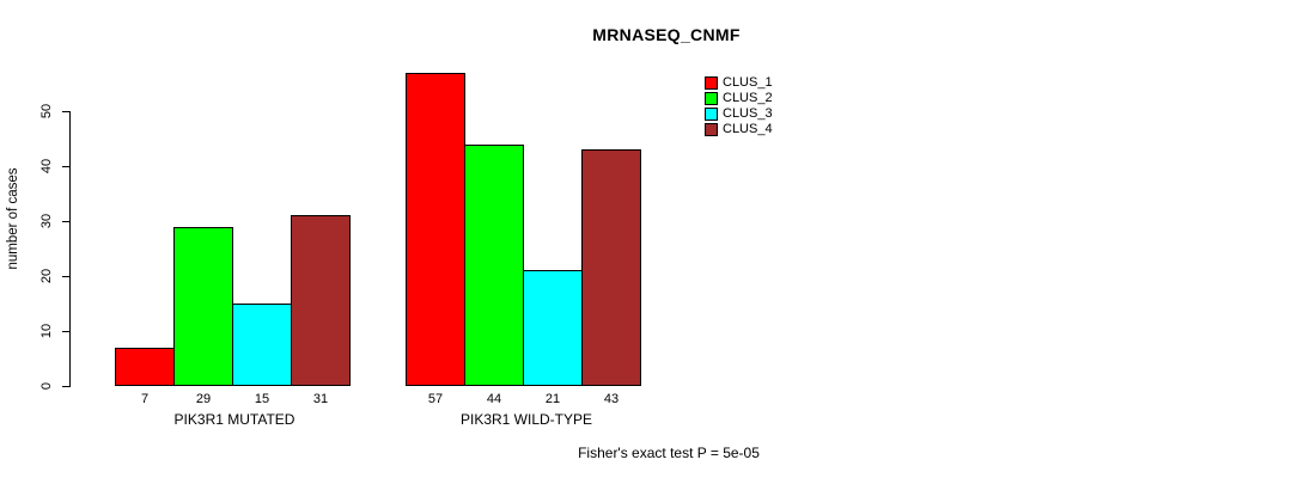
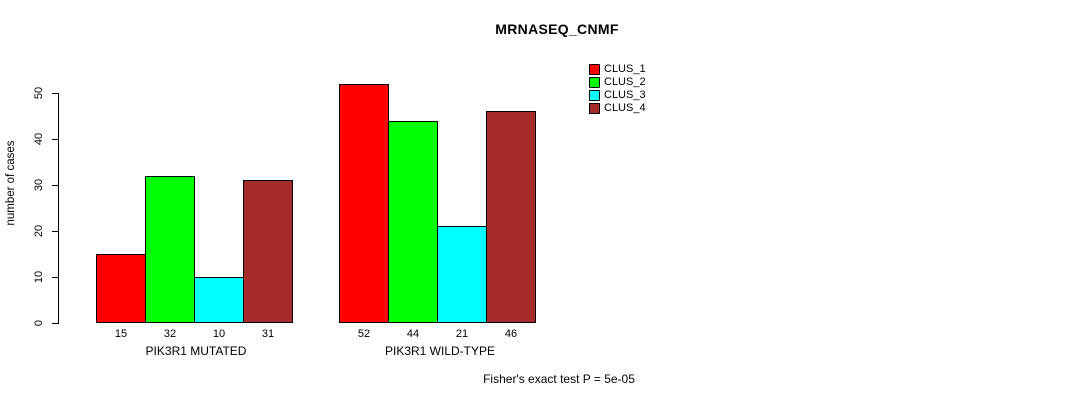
CLUS_1/PIK3R1 MUTATED: 7 -> 15
CLUS_2/PIK3R1 MUTATED: 29 -> 32
CLUS_3/PIK3R1 MUTATED: 15 -> 10
CLUS_1/PIK3R1 WILD-TYPE: 57 -> 52
CLUS_4/PIK3R1 WILD-TYPE: 43 -> 46
